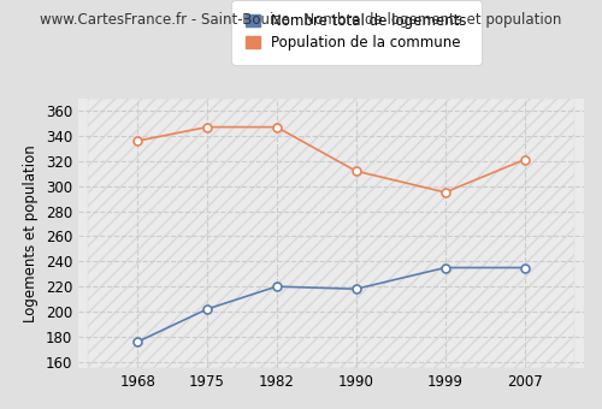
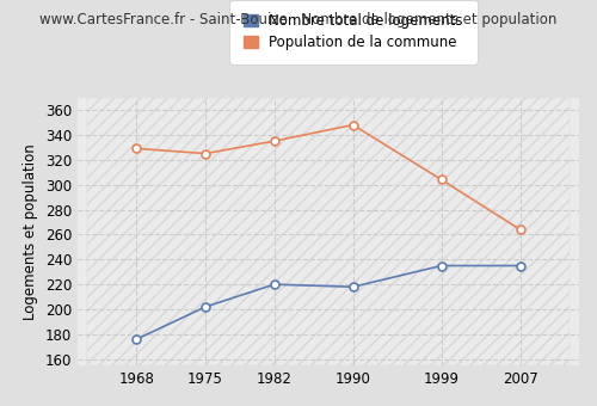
Population de la commune/1968: 336 -> 329
Population de la commune/1975: 347 -> 325
Population de la commune/1982: 347 -> 335
Population de la commune/1990: 312 -> 348
Population de la commune/1999: 295 -> 304
Population de la commune/2007: 321 -> 264
